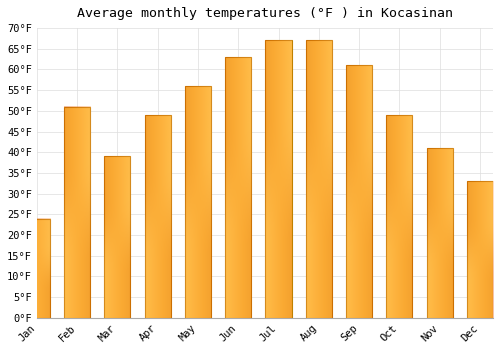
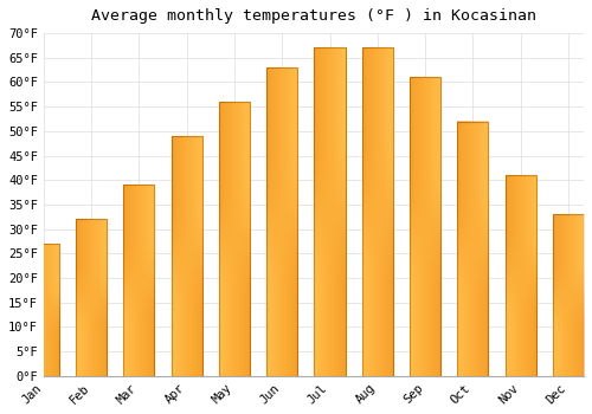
Jan: 24°F -> 27°F
Feb: 51°F -> 32°F
Oct: 49°F -> 52°F
